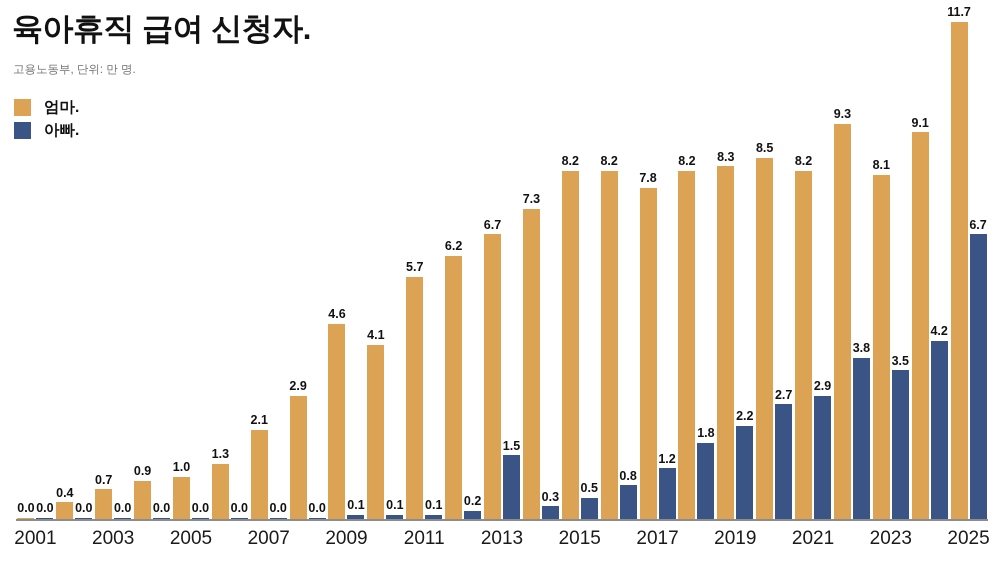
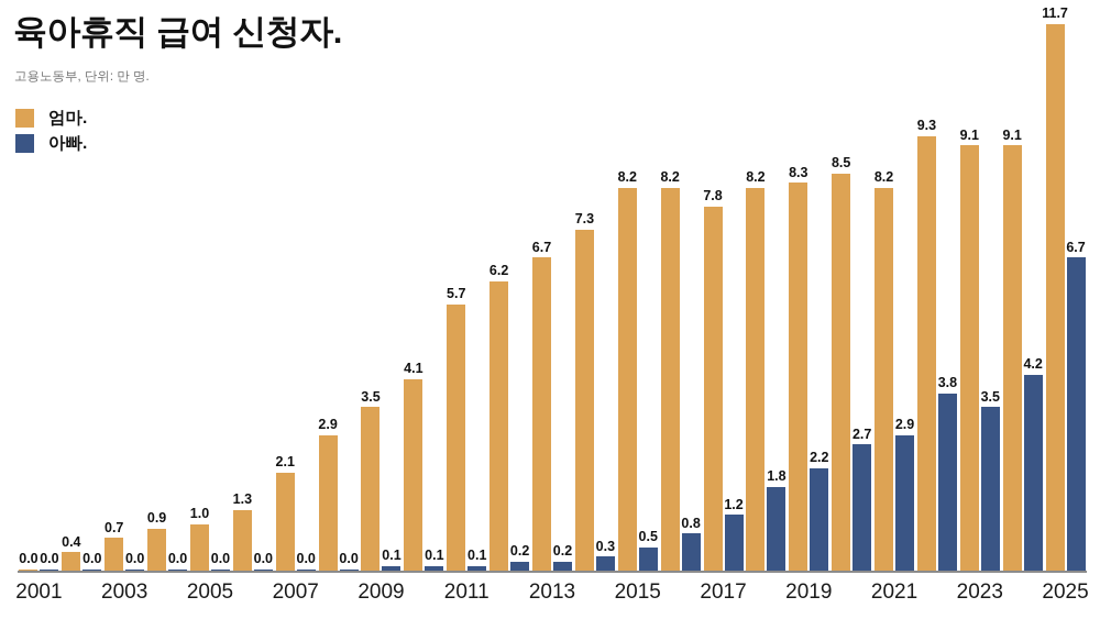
엄마./2009: 4.6 -> 3.5
아빠./2013: 1.5 -> 0.2
엄마./2023: 8.1 -> 9.1
